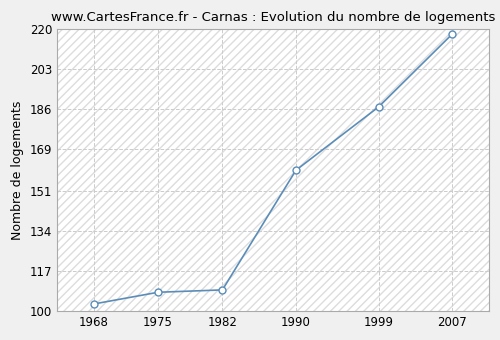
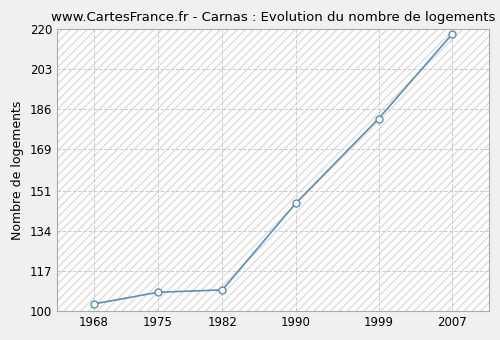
1990: 160 -> 146
1999: 187 -> 182
